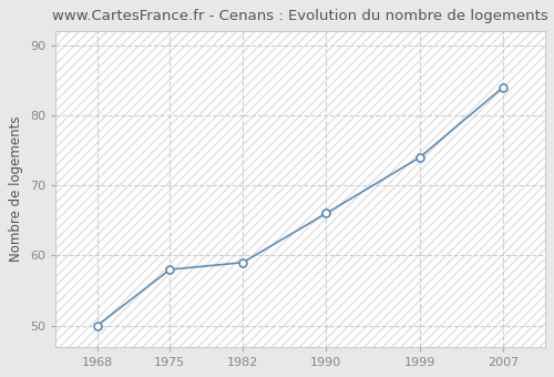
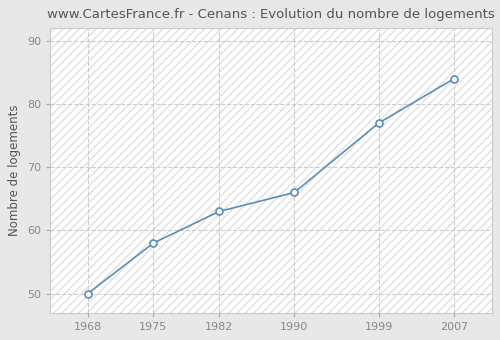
1982: 59 -> 63
1999: 74 -> 77
